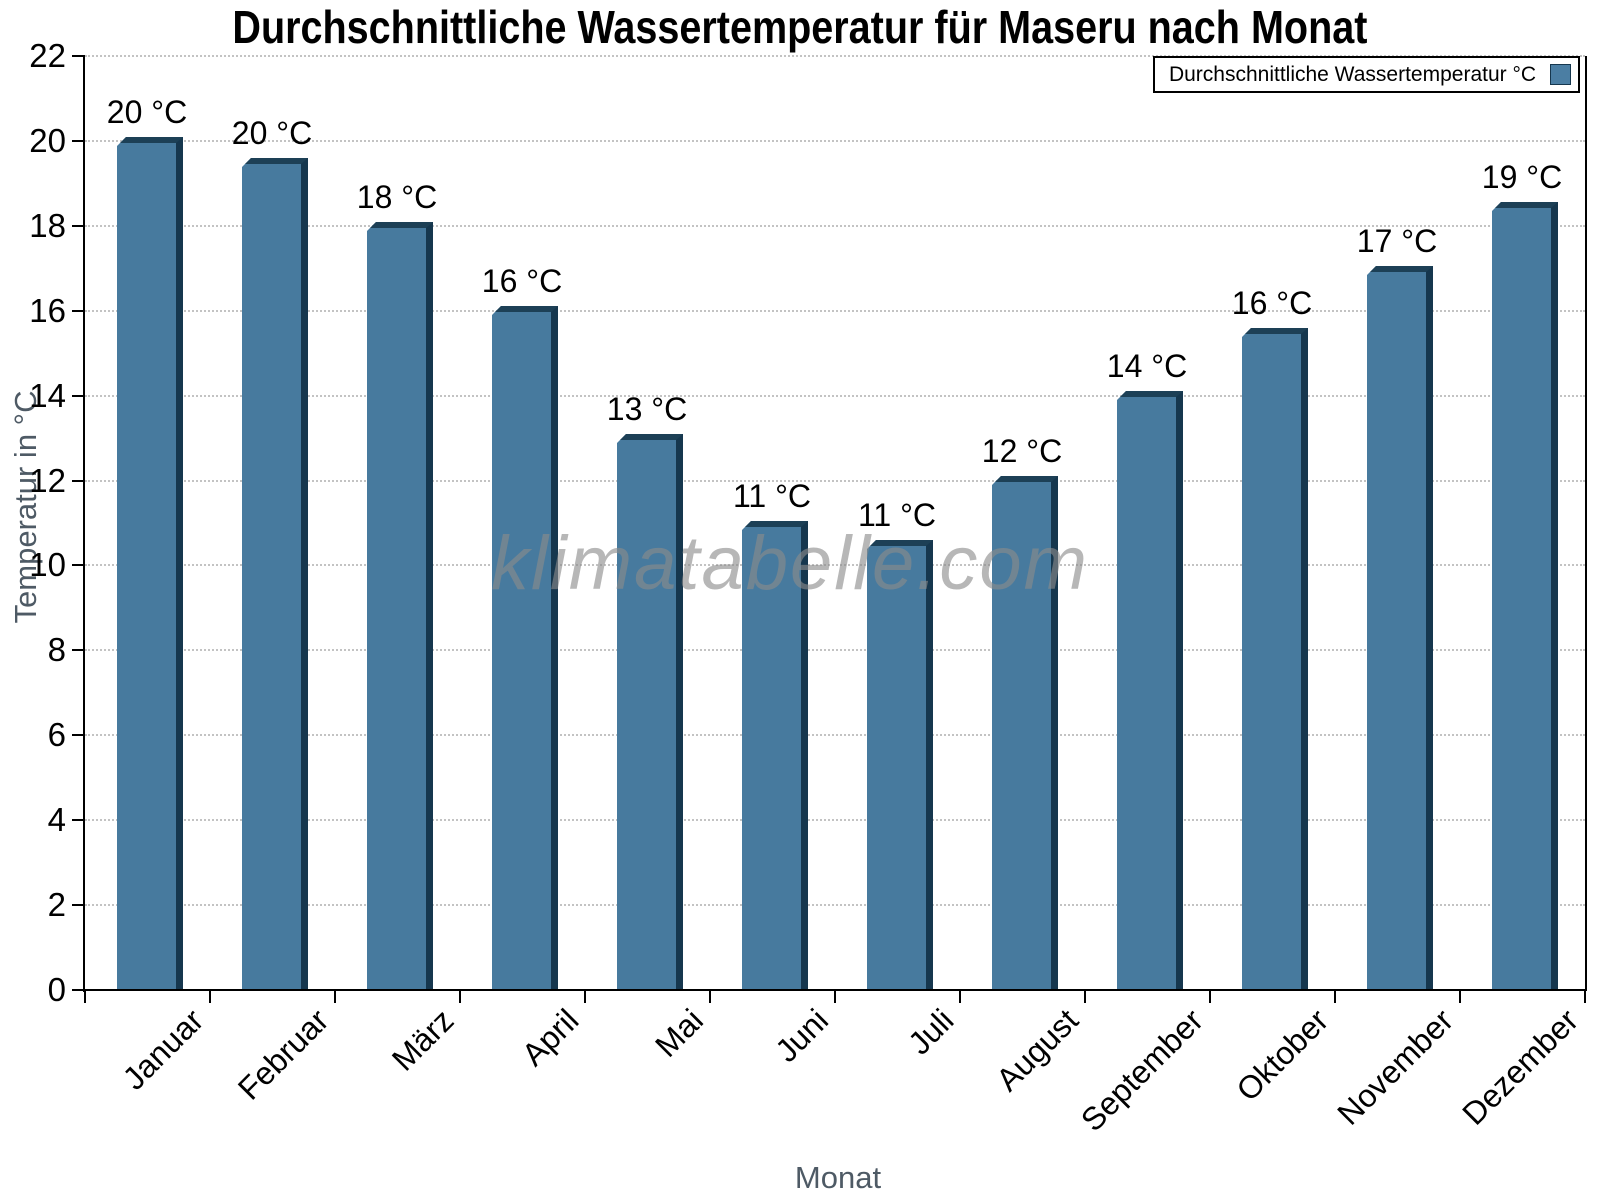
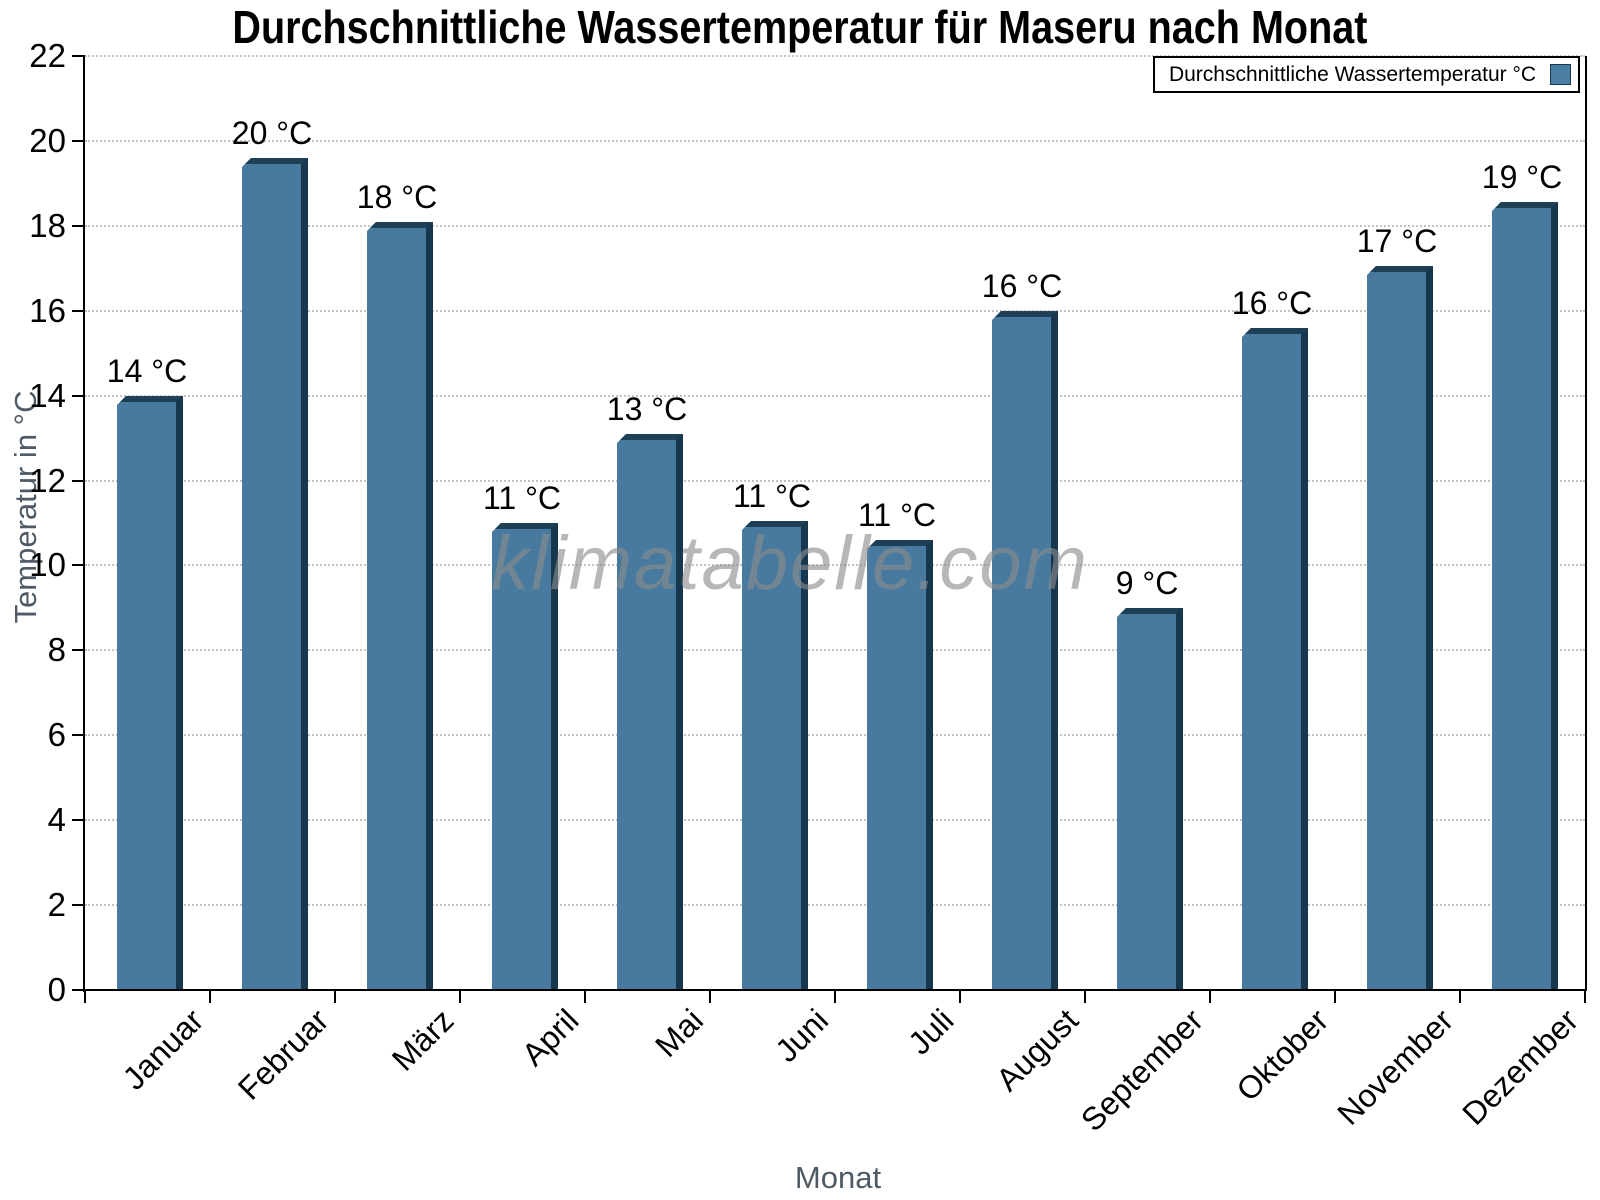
Januar: 20 -> 14
April: 16 -> 11
August: 12 -> 16
September: 14 -> 9
